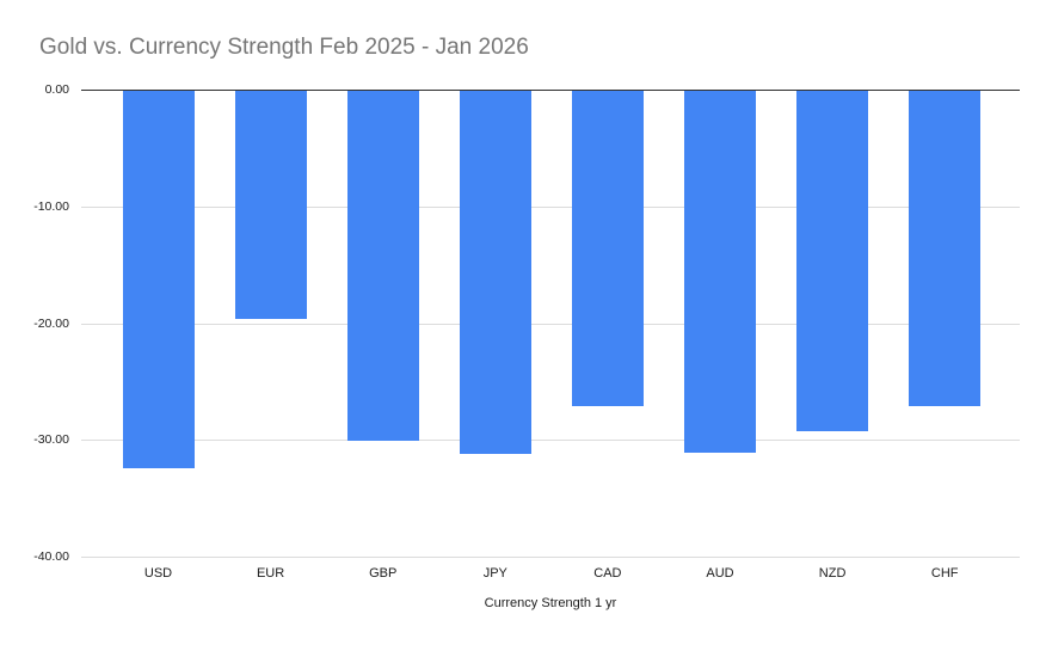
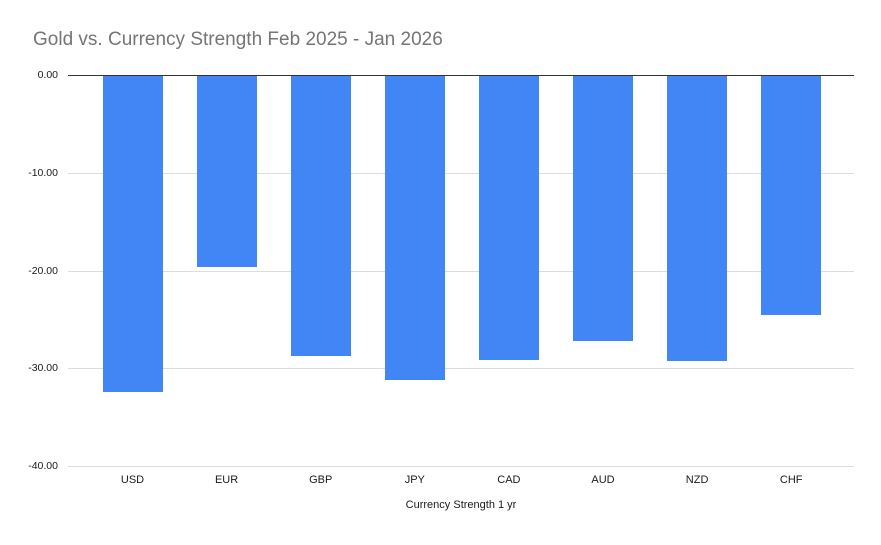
GBP: -30 -> -29
CAD: -27 -> -29
AUD: -31 -> -27
CHF: -27 -> -24
